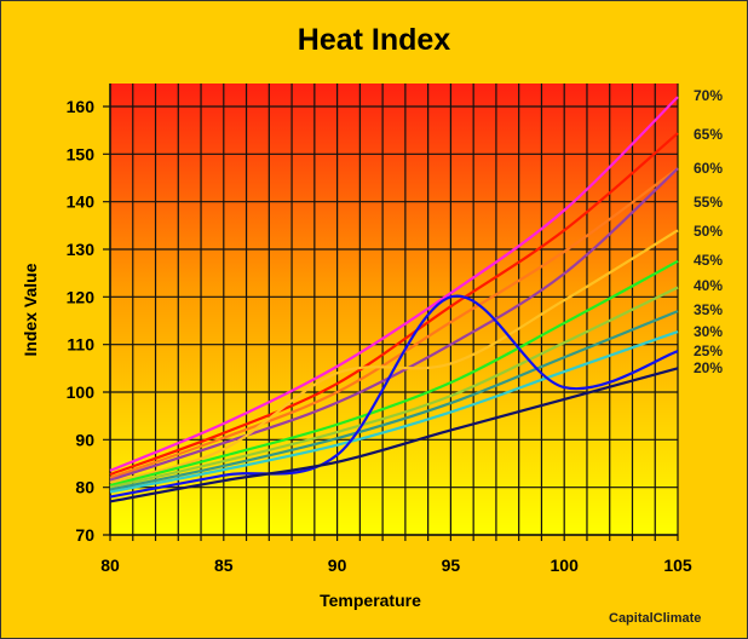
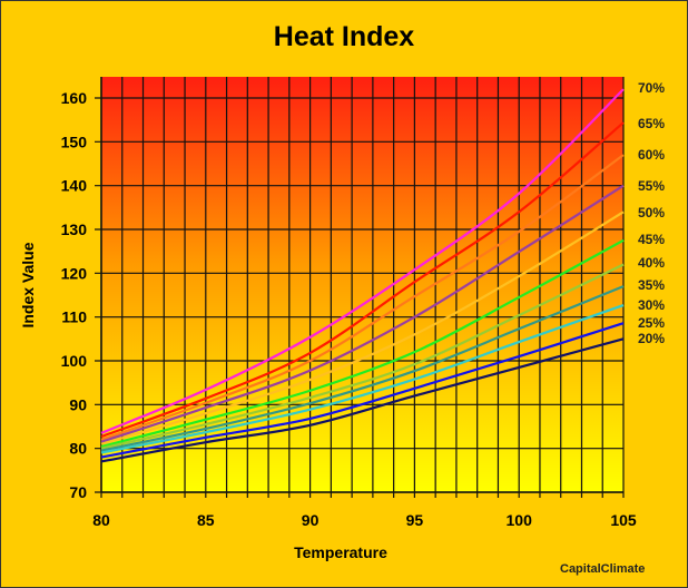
50%/90: 104 -> 96
25%/95: 120 -> 94
55%/105: 147 -> 140
